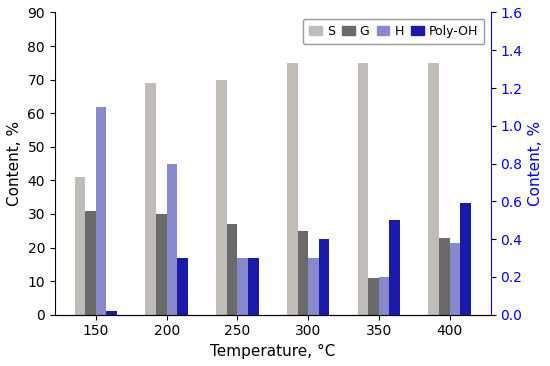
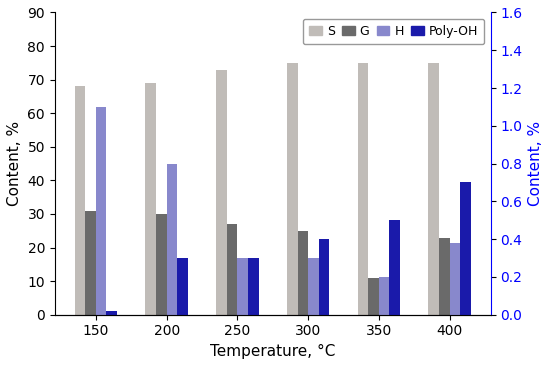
S/150: 41 -> 68
S/250: 70 -> 73
Poly-OH/400: 0.59 -> 0.70
